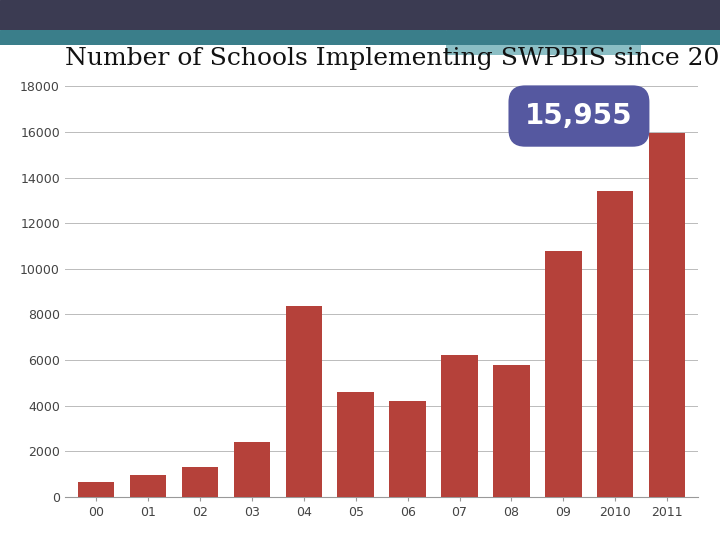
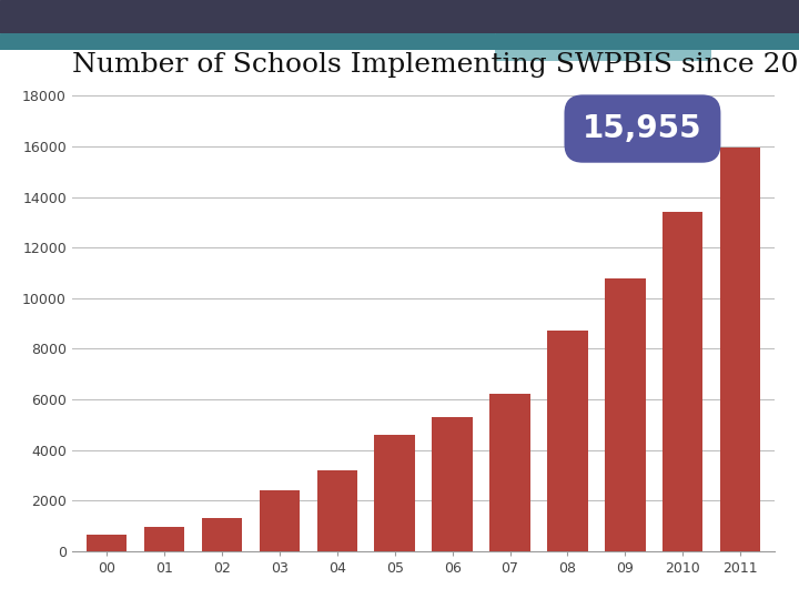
04: 8350 -> 3200
06: 4200 -> 5300
08: 5800 -> 8700
